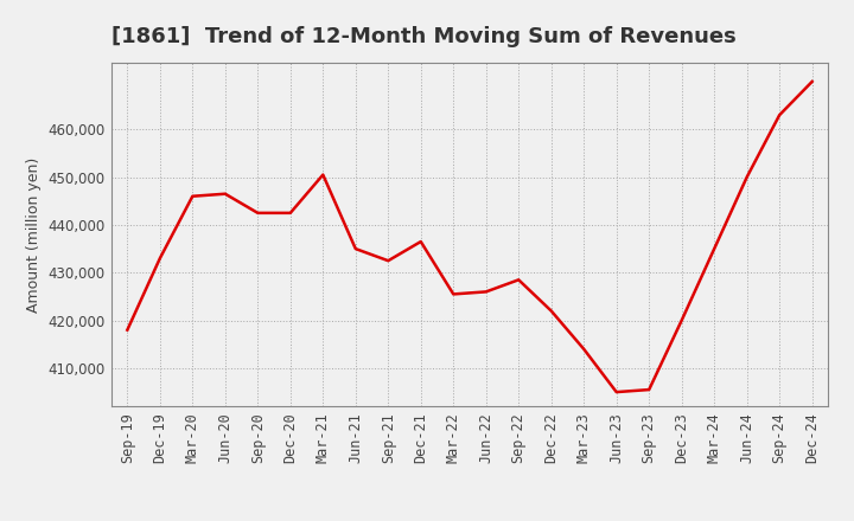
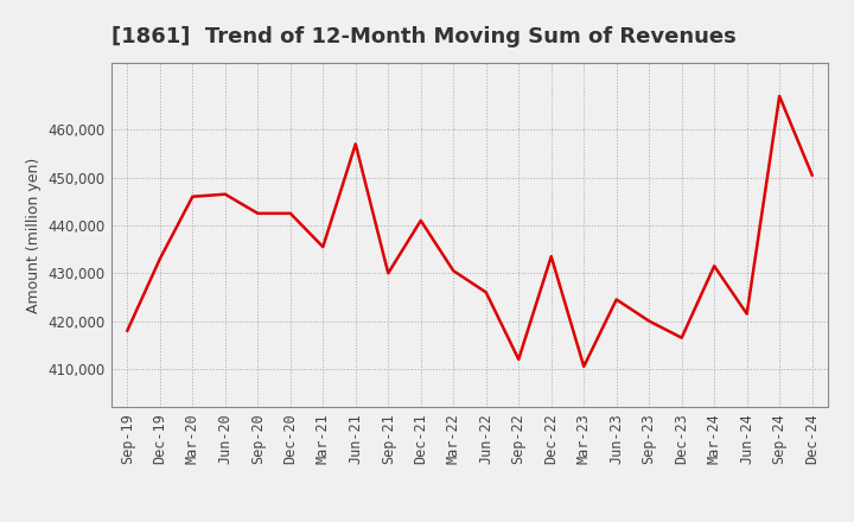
Mar-21: 450,500 -> 435,500
Jun-21: 435,000 -> 457,000
Sep-21: 432,500 -> 430,000
Dec-21: 436,500 -> 441,000
Mar-22: 425,500 -> 430,500
Sep-22: 428,500 -> 412,000
Dec-22: 422,000 -> 433,500
Mar-23: 414,000 -> 410,500
Jun-23: 405,000 -> 424,500
Sep-23: 405,500 -> 420,000
Dec-23: 420,000 -> 416,500
Mar-24: 435,000 -> 431,500
Jun-24: 450,000 -> 421,500
Sep-24: 463,000 -> 467,000
Dec-24: 470,000 -> 450,500
